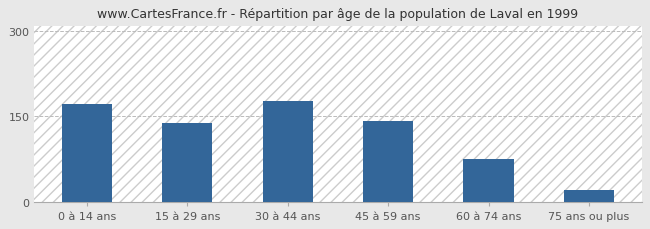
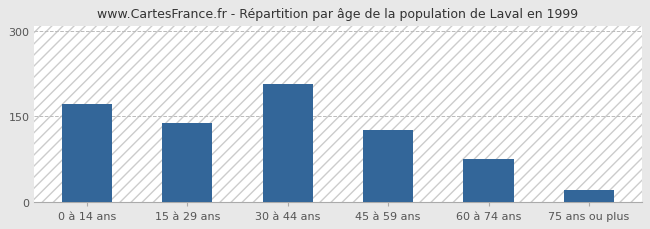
30 à 44 ans: 178 -> 208
45 à 59 ans: 142 -> 126
